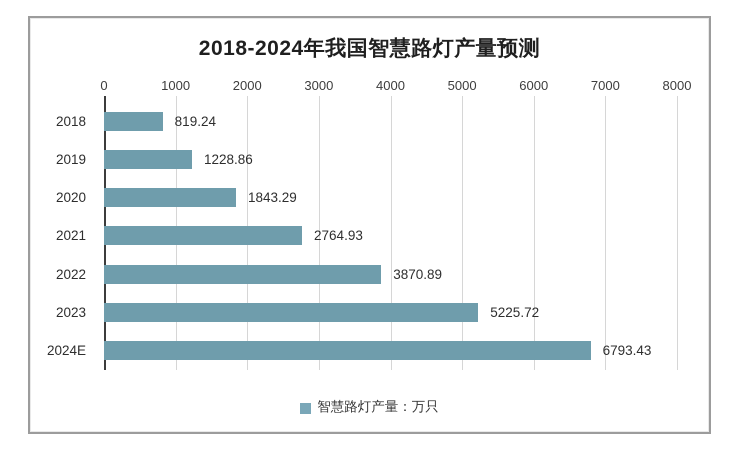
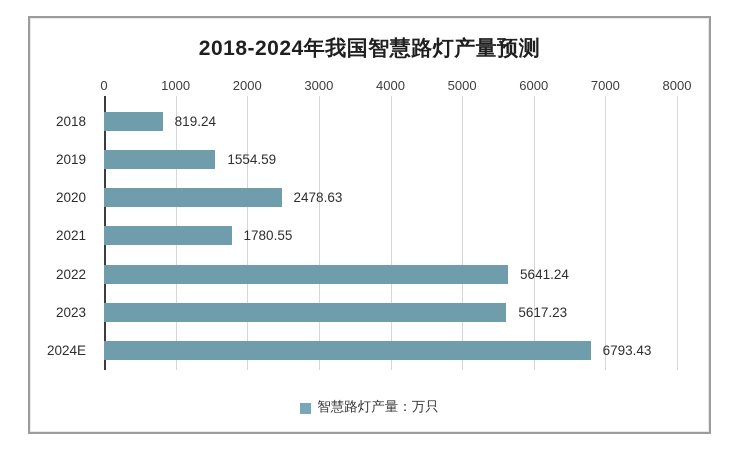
2019: 1228.86 -> 1554.59
2020: 1843.29 -> 2478.63
2021: 2764.93 -> 1780.55
2022: 3870.89 -> 5641.24
2023: 5225.72 -> 5617.23
